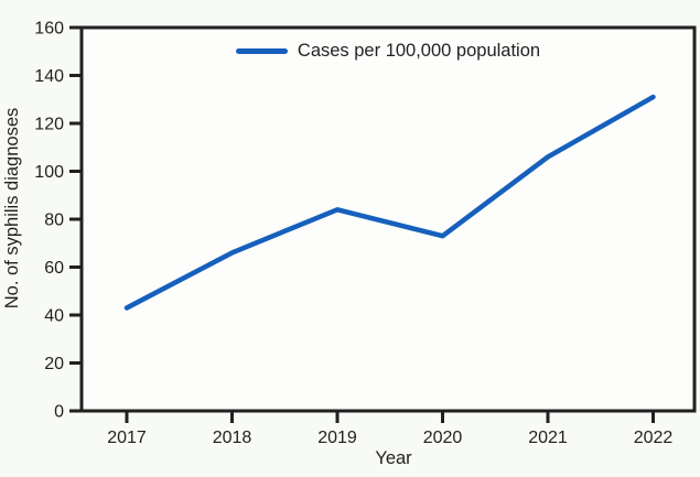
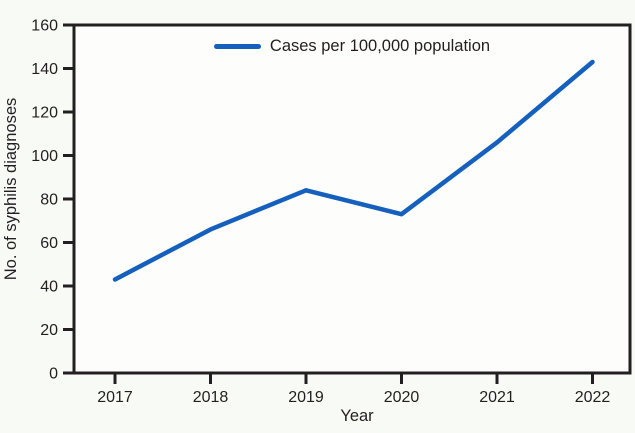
2022: 131 -> 143
